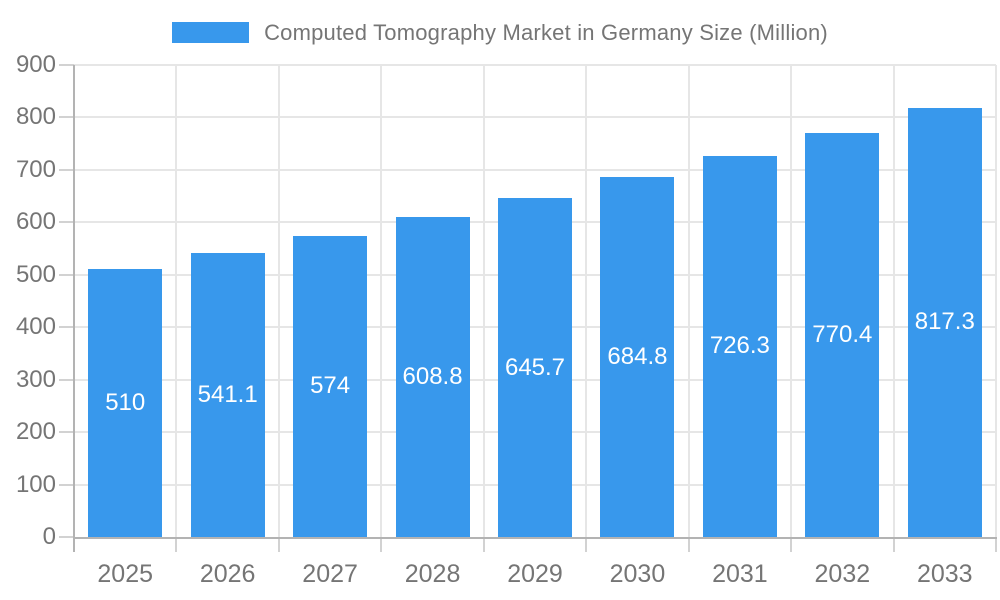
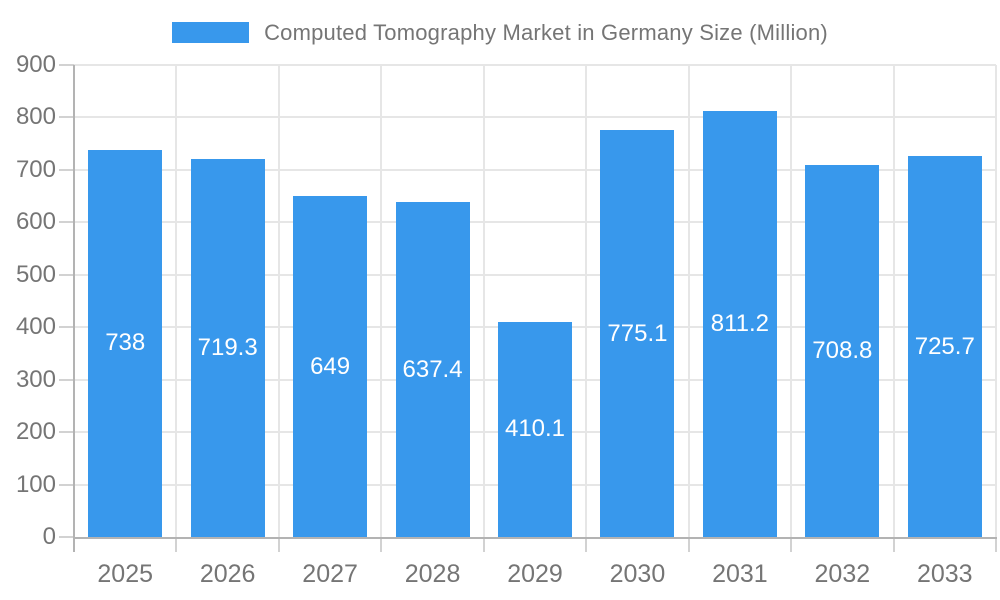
2025: 510 -> 738
2026: 541.1 -> 719.3
2027: 574 -> 649
2028: 608.8 -> 637.4
2029: 645.7 -> 410.1
2030: 684.8 -> 775.1
2031: 726.3 -> 811.2
2032: 770.4 -> 708.8
2033: 817.3 -> 725.7
